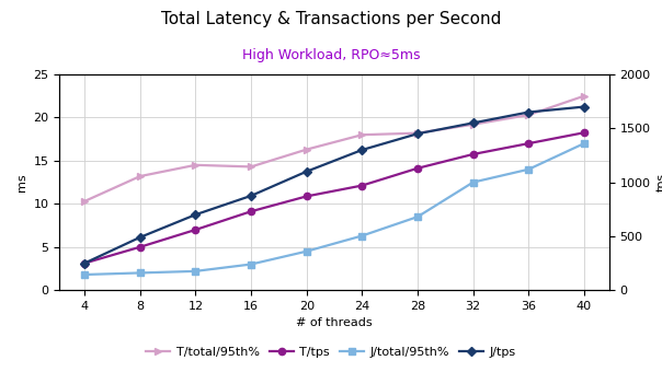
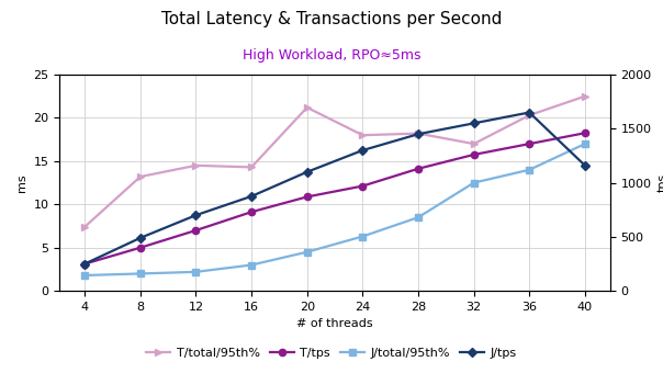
T/total/95th%/4: 10.3 -> 7.4
T/total/95th%/20: 16.3 -> 21.2
T/total/95th%/32: 19.2 -> 17.0
J/tps/40: 1700 -> 1160
